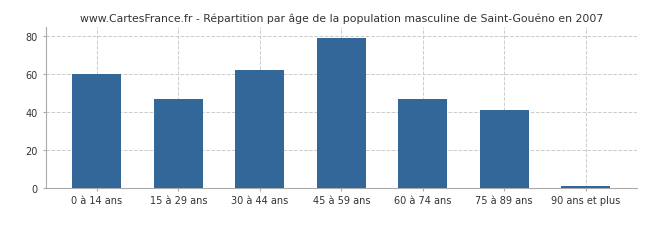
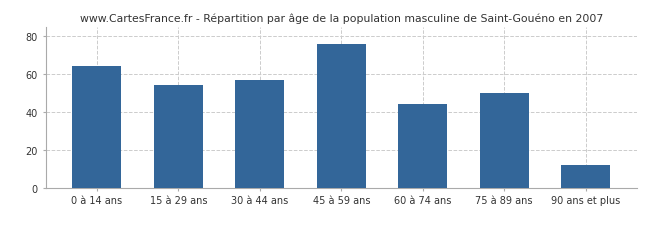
0 à 14 ans: 60 -> 64
15 à 29 ans: 47 -> 54
30 à 44 ans: 62 -> 57
45 à 59 ans: 79 -> 76
60 à 74 ans: 47 -> 44
75 à 89 ans: 41 -> 50
90 ans et plus: 1 -> 12
